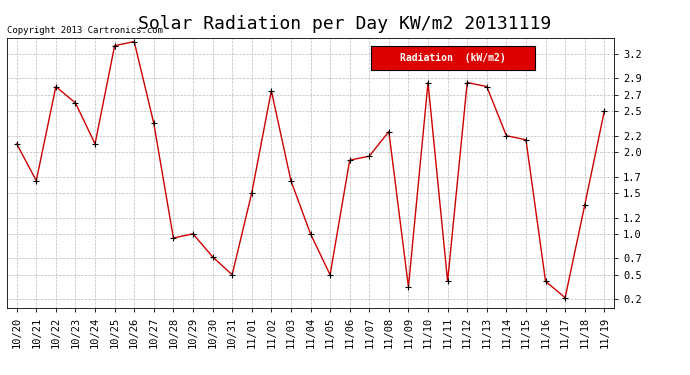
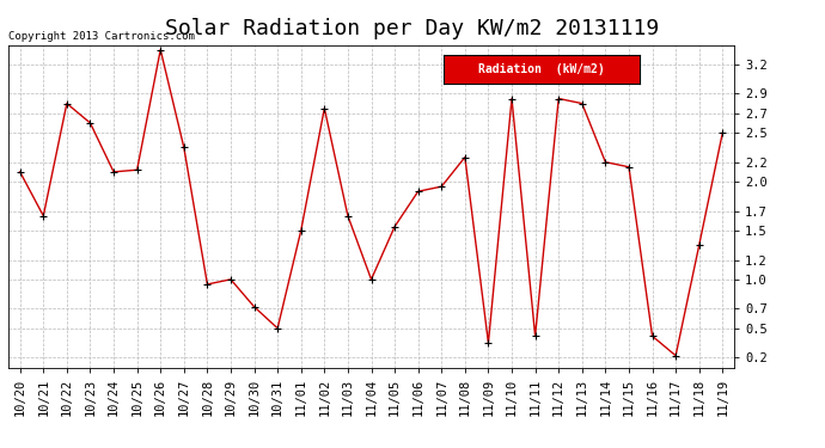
10/25: 3.30 -> 2.12
11/05: 0.50 -> 1.54
